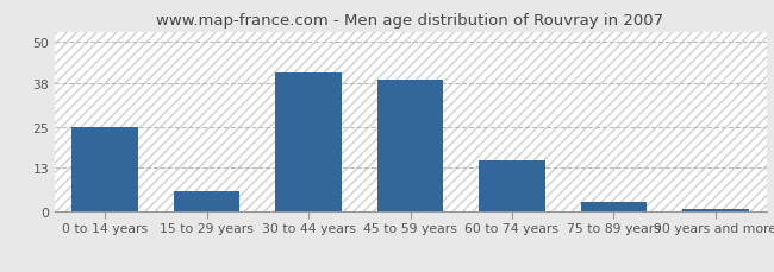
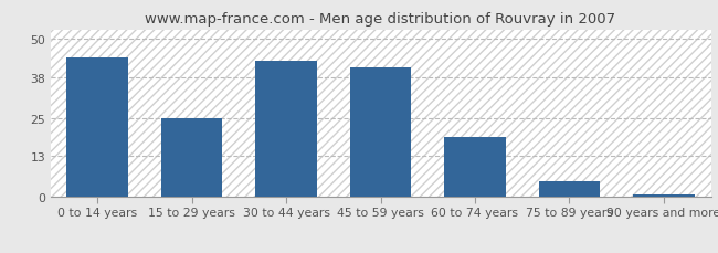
0 to 14 years: 25 -> 44
15 to 29 years: 6 -> 25
30 to 44 years: 41 -> 43
45 to 59 years: 39 -> 41
60 to 74 years: 15 -> 19
75 to 89 years: 3 -> 5
